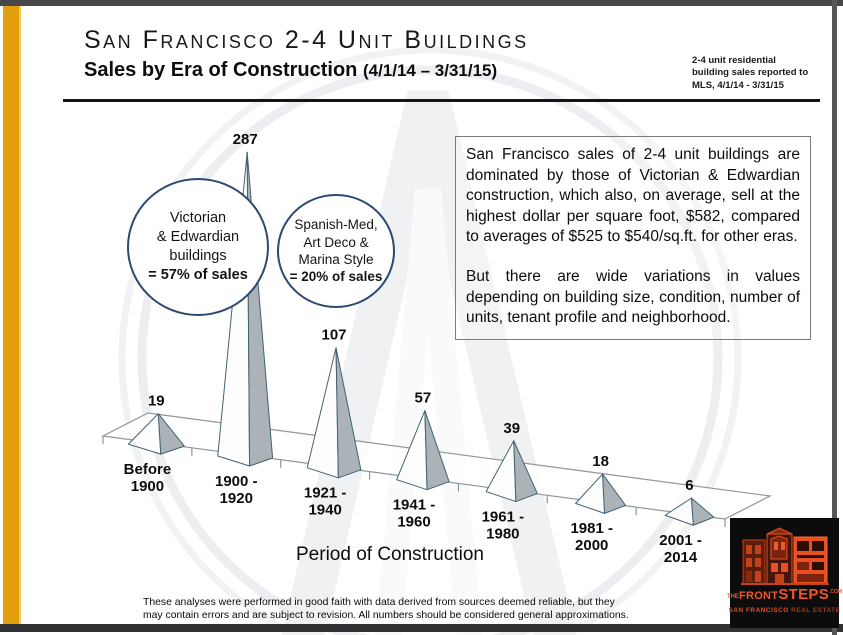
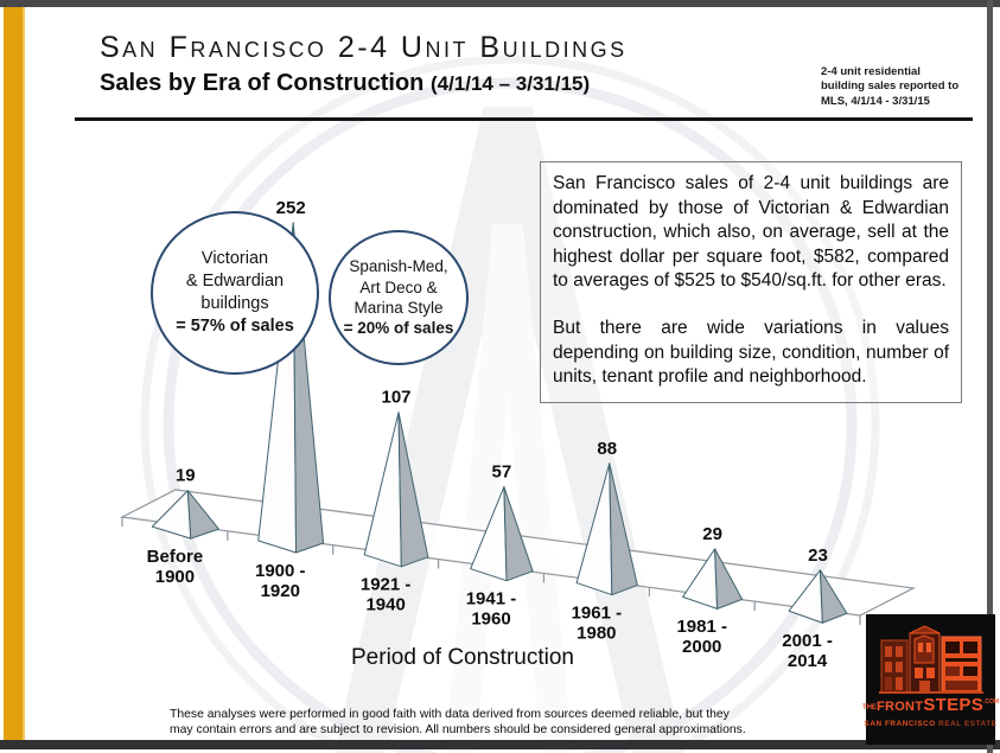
1900 - 1920: 287 -> 252
1961 - 1980: 39 -> 88
1981 - 2000: 18 -> 29
2001 - 2014: 6 -> 23
